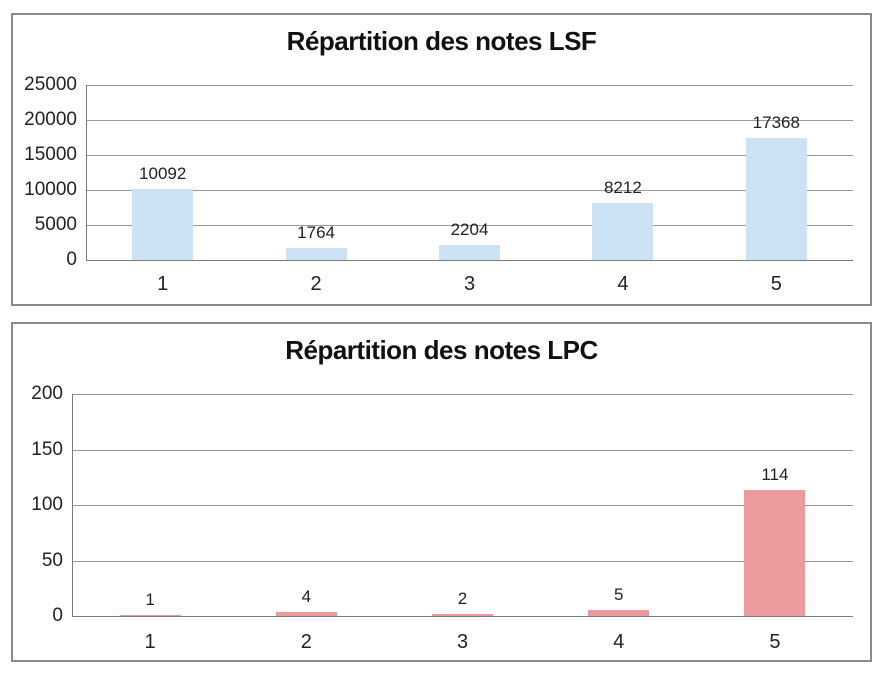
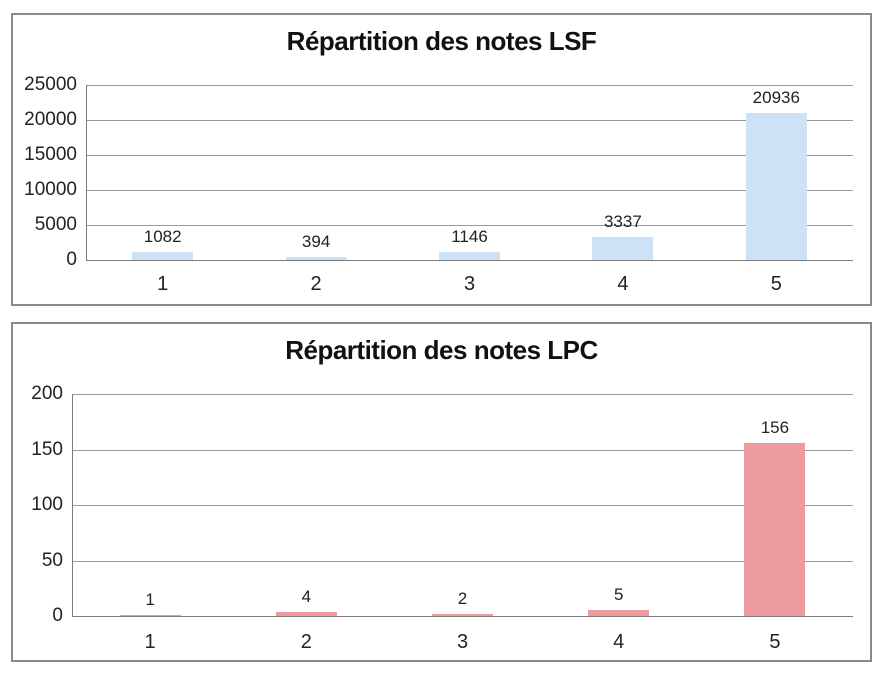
Répartition des notes LSF/1: 10092 -> 1082
Répartition des notes LSF/2: 1764 -> 394
Répartition des notes LSF/3: 2204 -> 1146
Répartition des notes LSF/4: 8212 -> 3337
Répartition des notes LSF/5: 17368 -> 20936
Répartition des notes LPC/5: 114 -> 156
